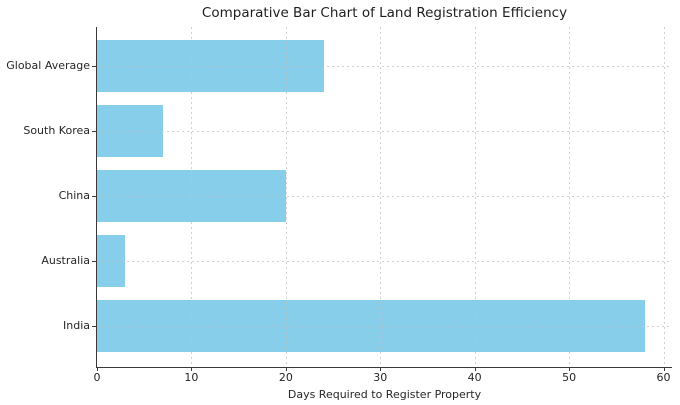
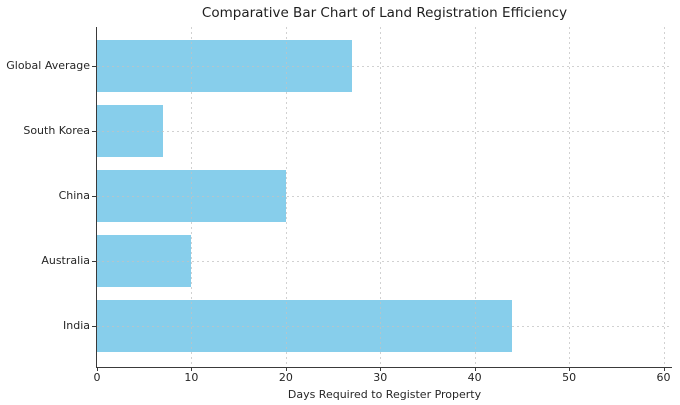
Global Average: 24 -> 27
Australia: 3 -> 10
India: 58 -> 44
